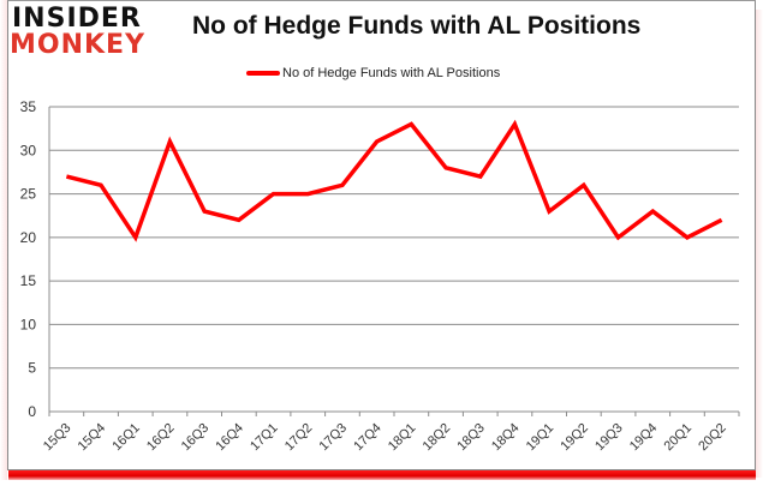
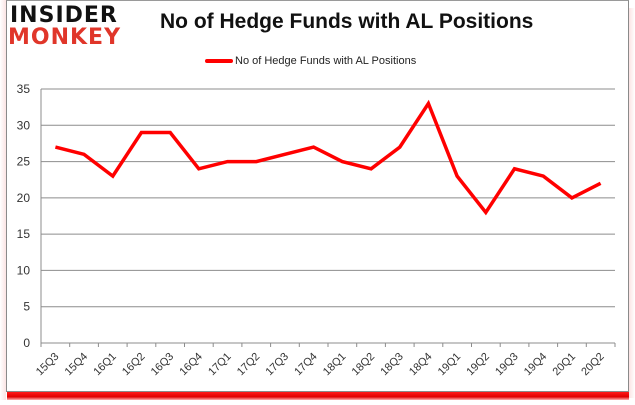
16Q1: 20 -> 23
16Q2: 31 -> 29
16Q3: 23 -> 29
16Q4: 22 -> 24
17Q4: 31 -> 27
18Q1: 33 -> 25
18Q2: 28 -> 24
19Q2: 26 -> 18
19Q3: 20 -> 24
